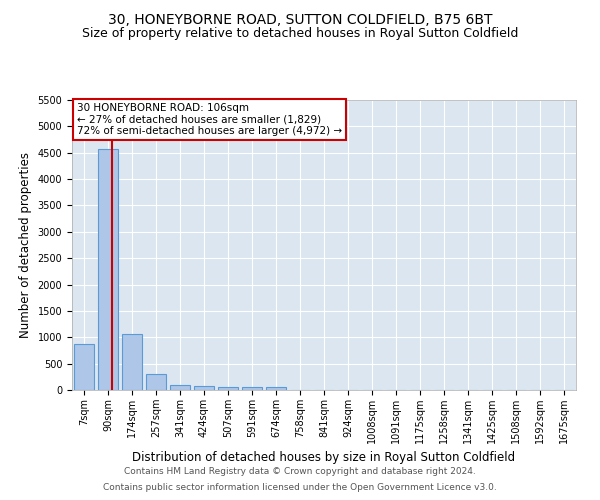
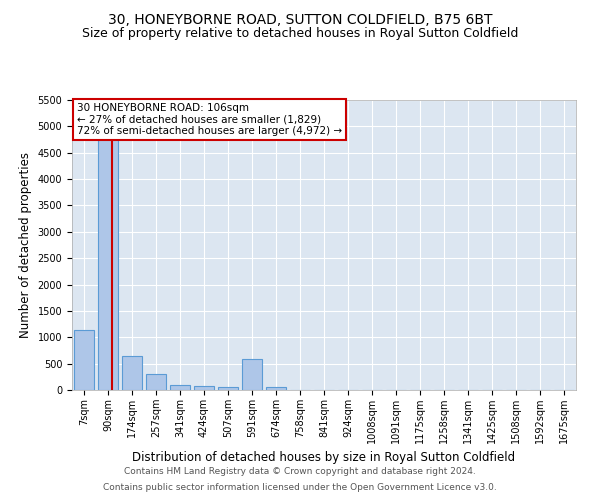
7sqm: 880 -> 1140
90sqm: 4570 -> 4760
174sqm: 1060 -> 640
591sqm: 60 -> 580
